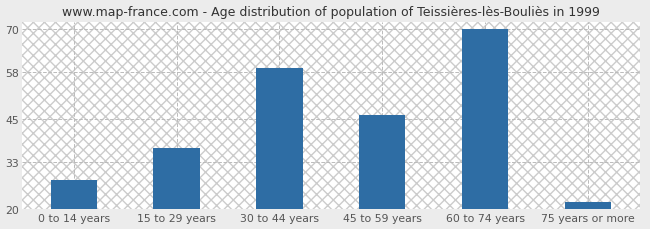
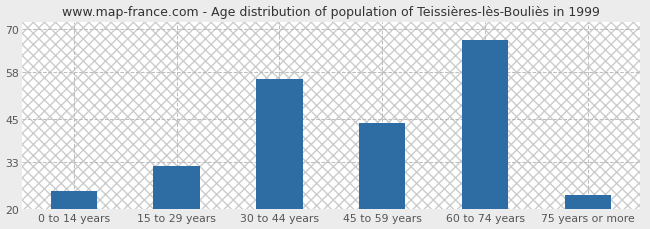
0 to 14 years: 28 -> 25
15 to 29 years: 37 -> 32
30 to 44 years: 59 -> 56
45 to 59 years: 46 -> 44
60 to 74 years: 70 -> 67
75 years or more: 22 -> 24
